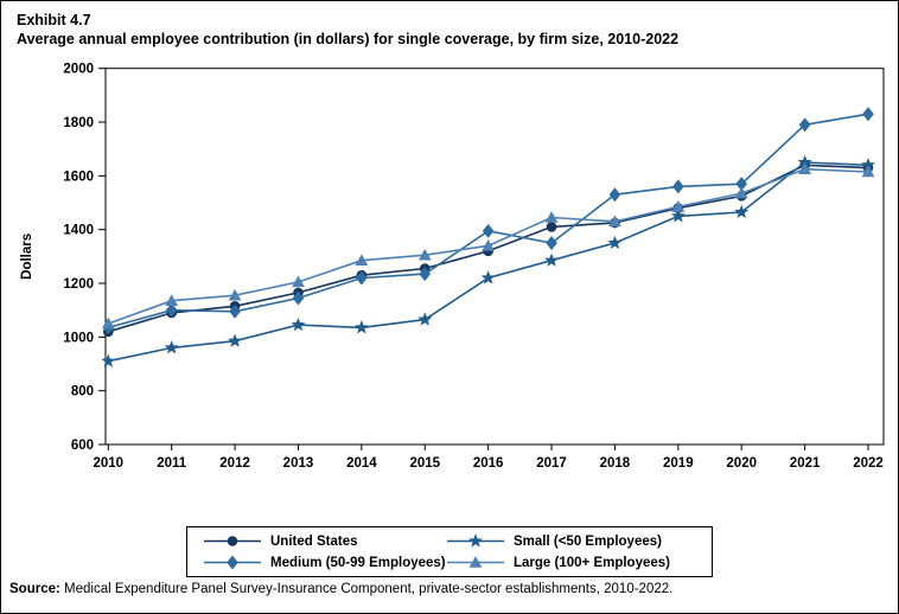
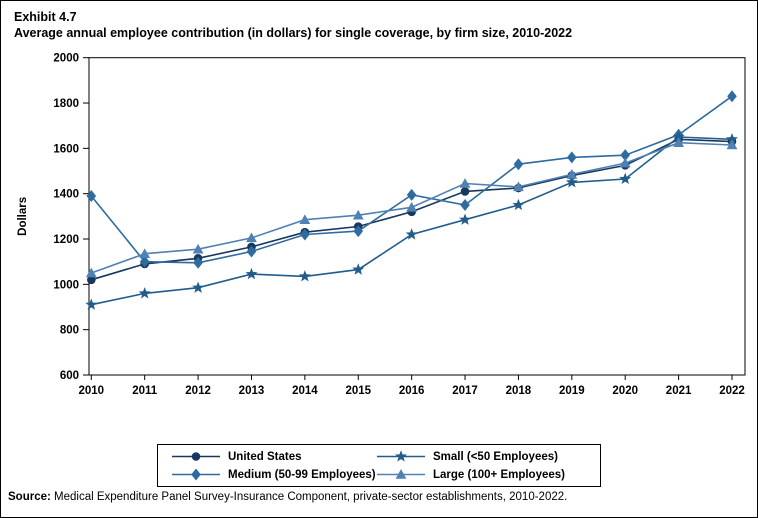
Medium (50-99 Employees)/2010: 1040 -> 1390
Medium (50-99 Employees)/2021: 1790 -> 1660
